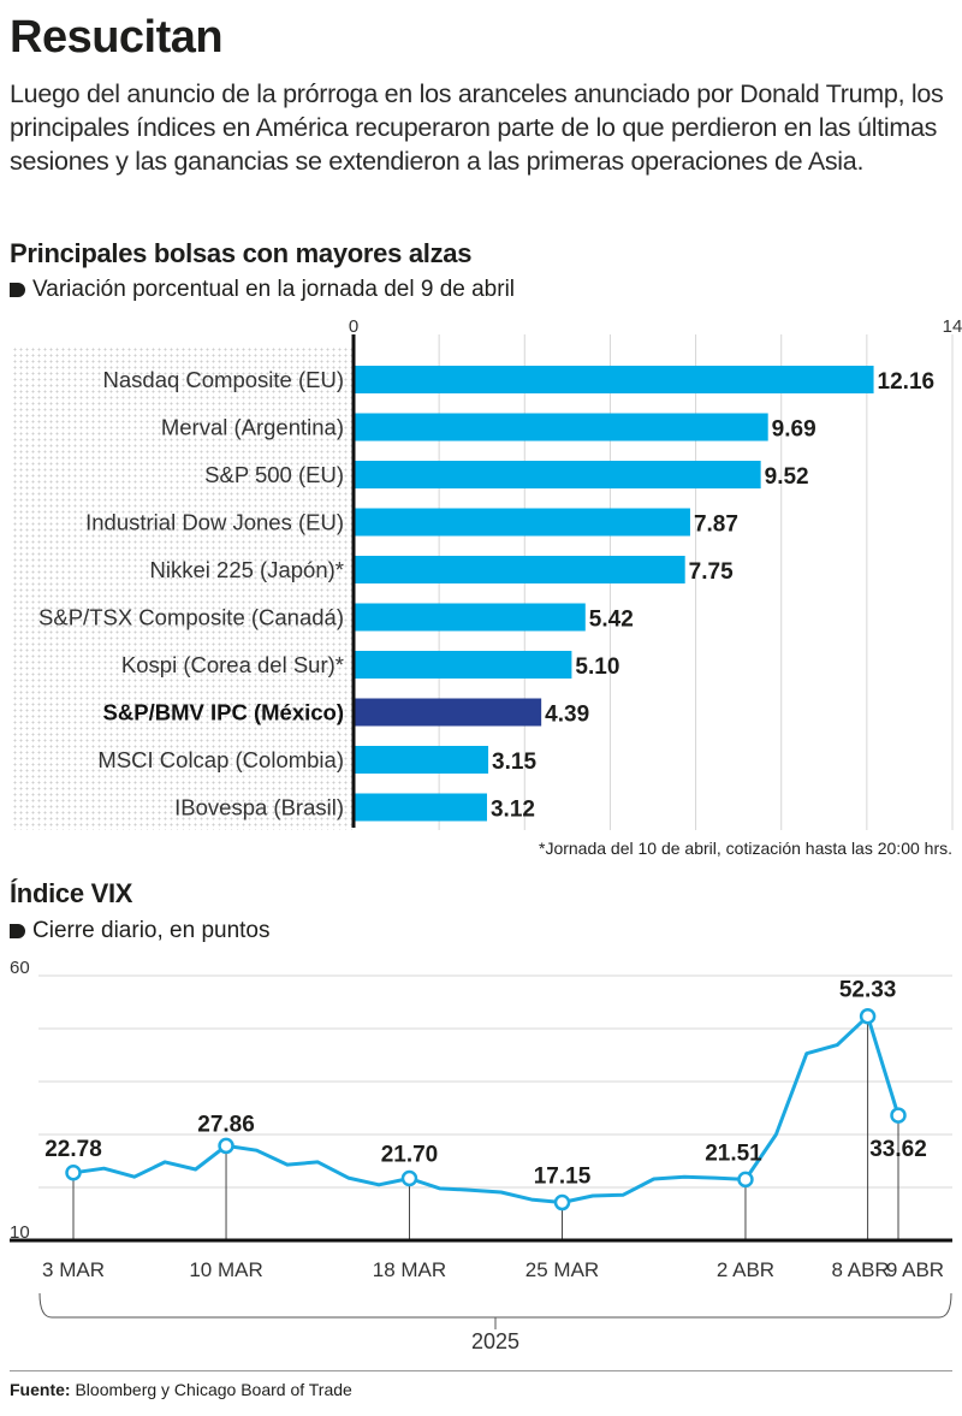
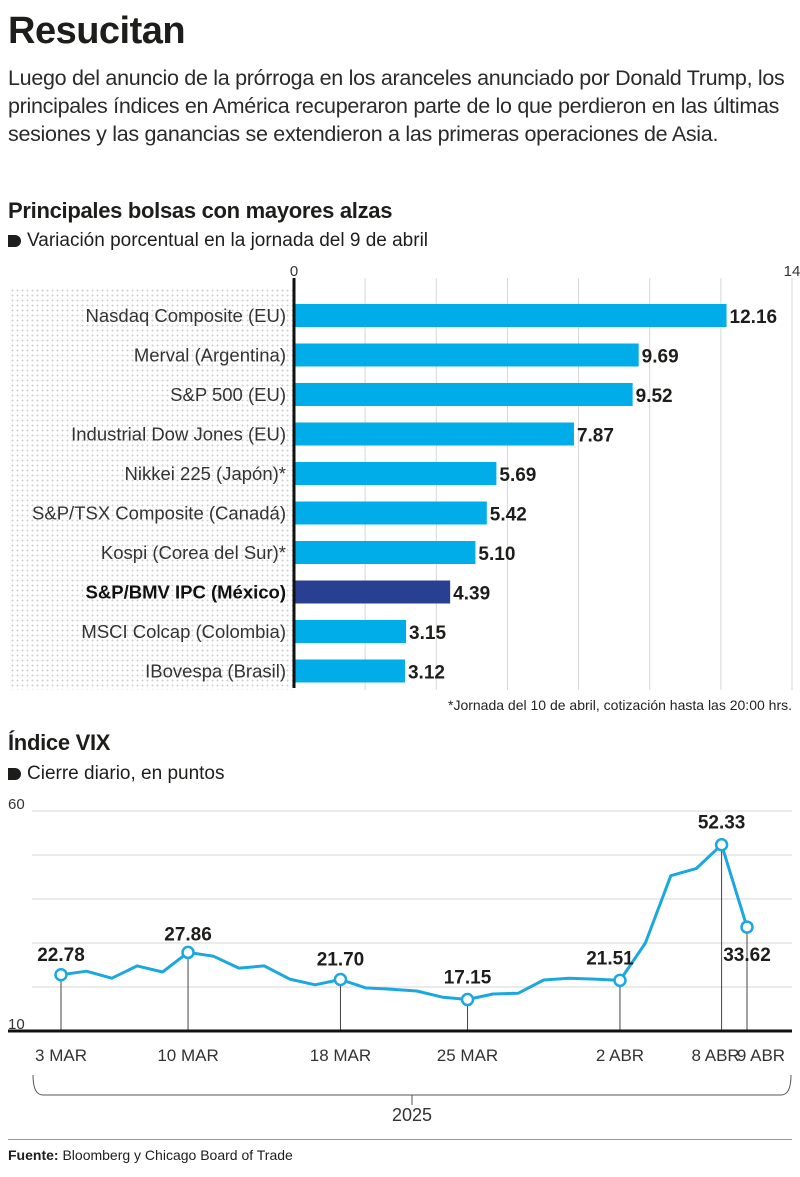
Principales bolsas con mayores alzas/Nikkei 225 (Japón)*: 7.75 -> 5.69
